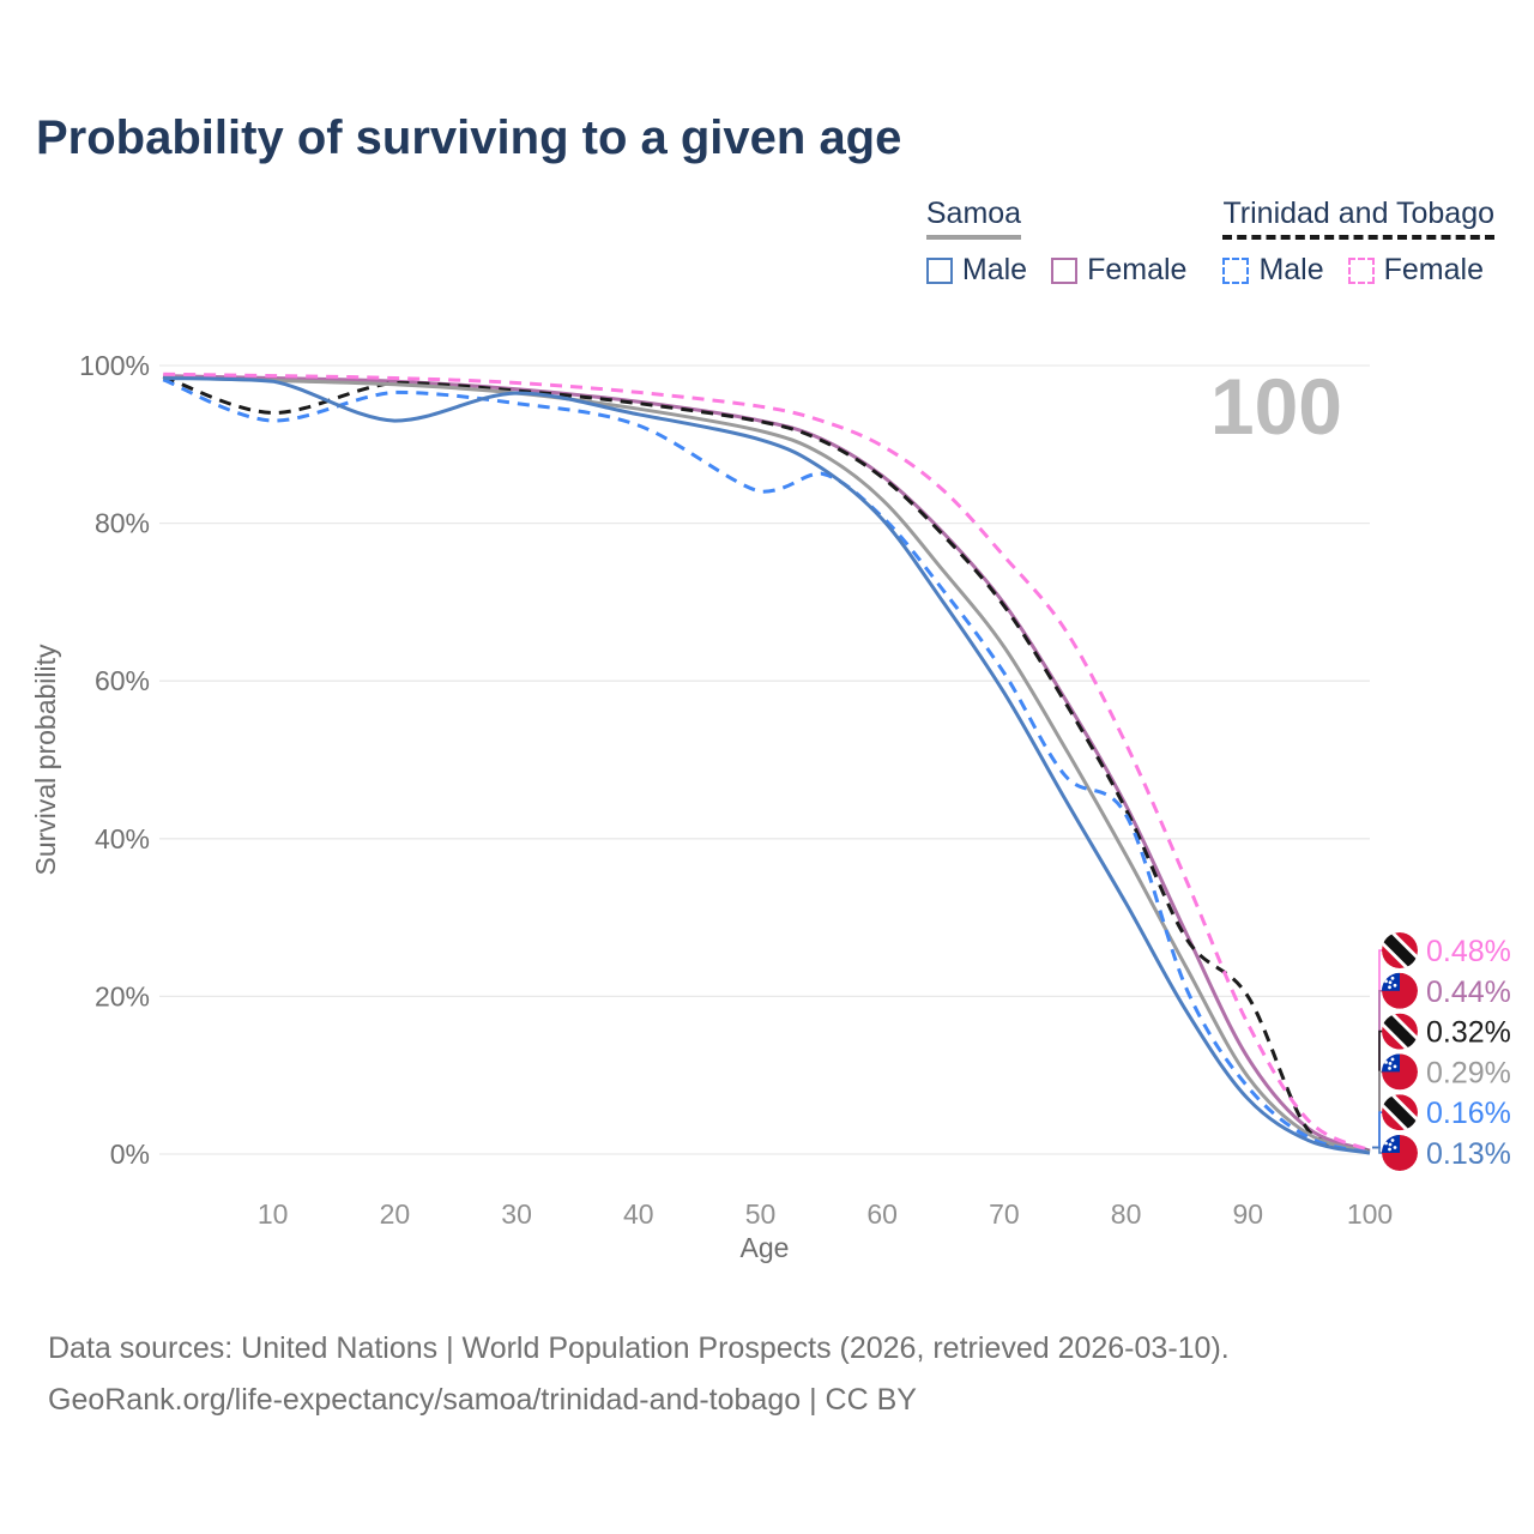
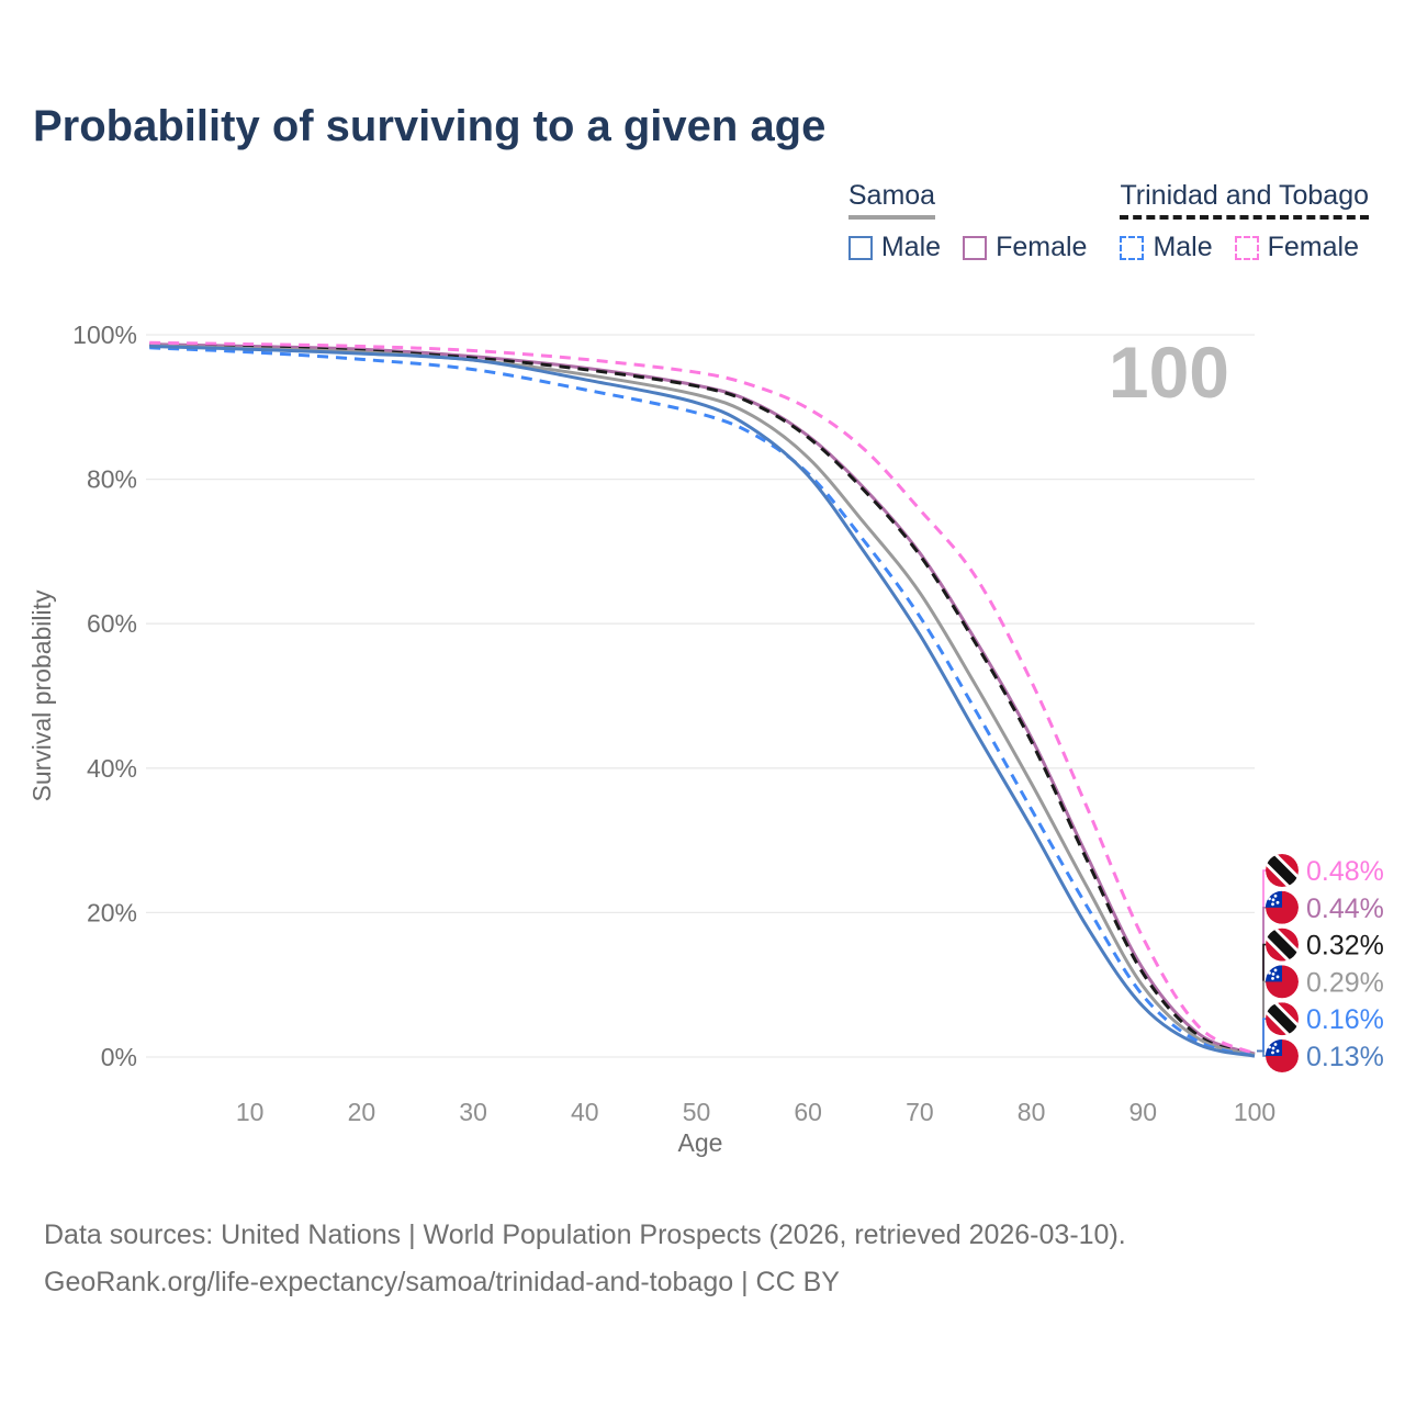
Trinidad and Tobago/10: 94% -> 98%
Trinidad and Tobago Male/10: 93% -> 98%
Samoa Male/20: 93% -> 97%
Trinidad and Tobago Male/50: 84% -> 89%
Trinidad and Tobago Male/80: 43% -> 34%
Trinidad and Tobago/90: 20% -> 12%
